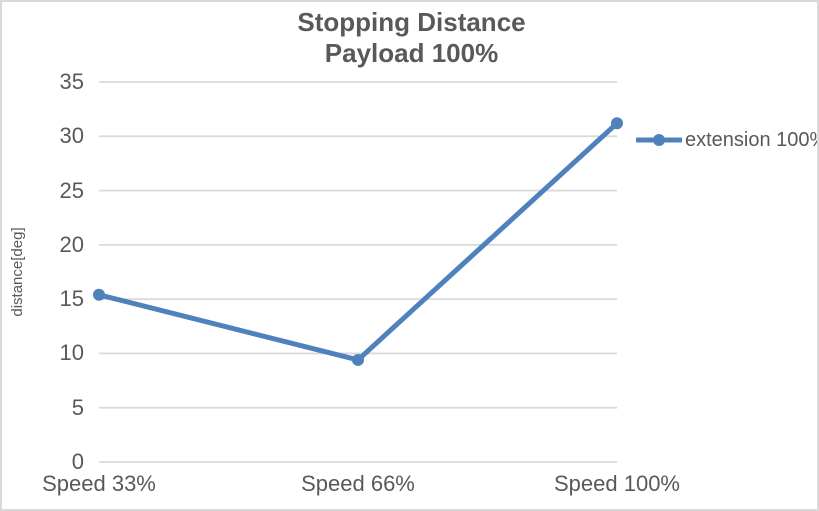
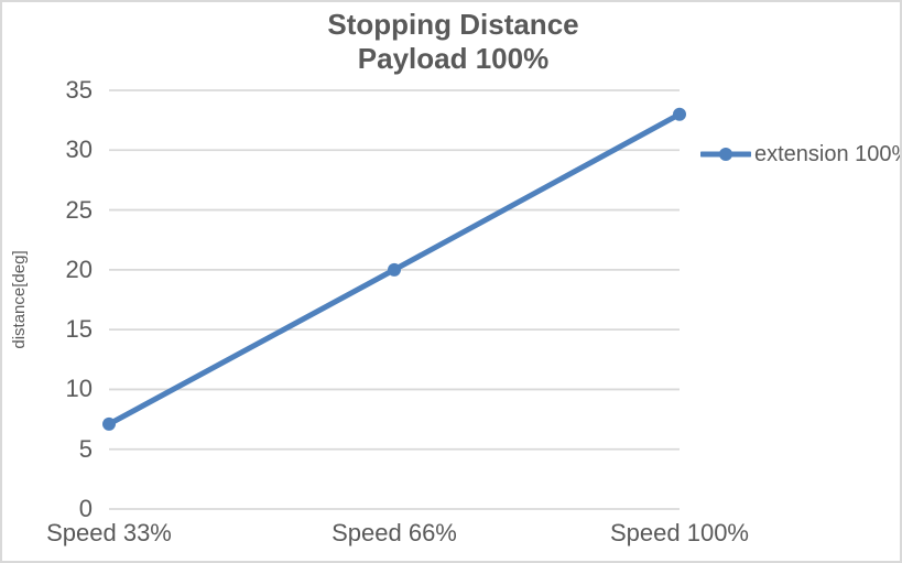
Speed 33%: 15.4 -> 7.1
Speed 66%: 9.4 -> 20.0
Speed 100%: 31.2 -> 33.0
